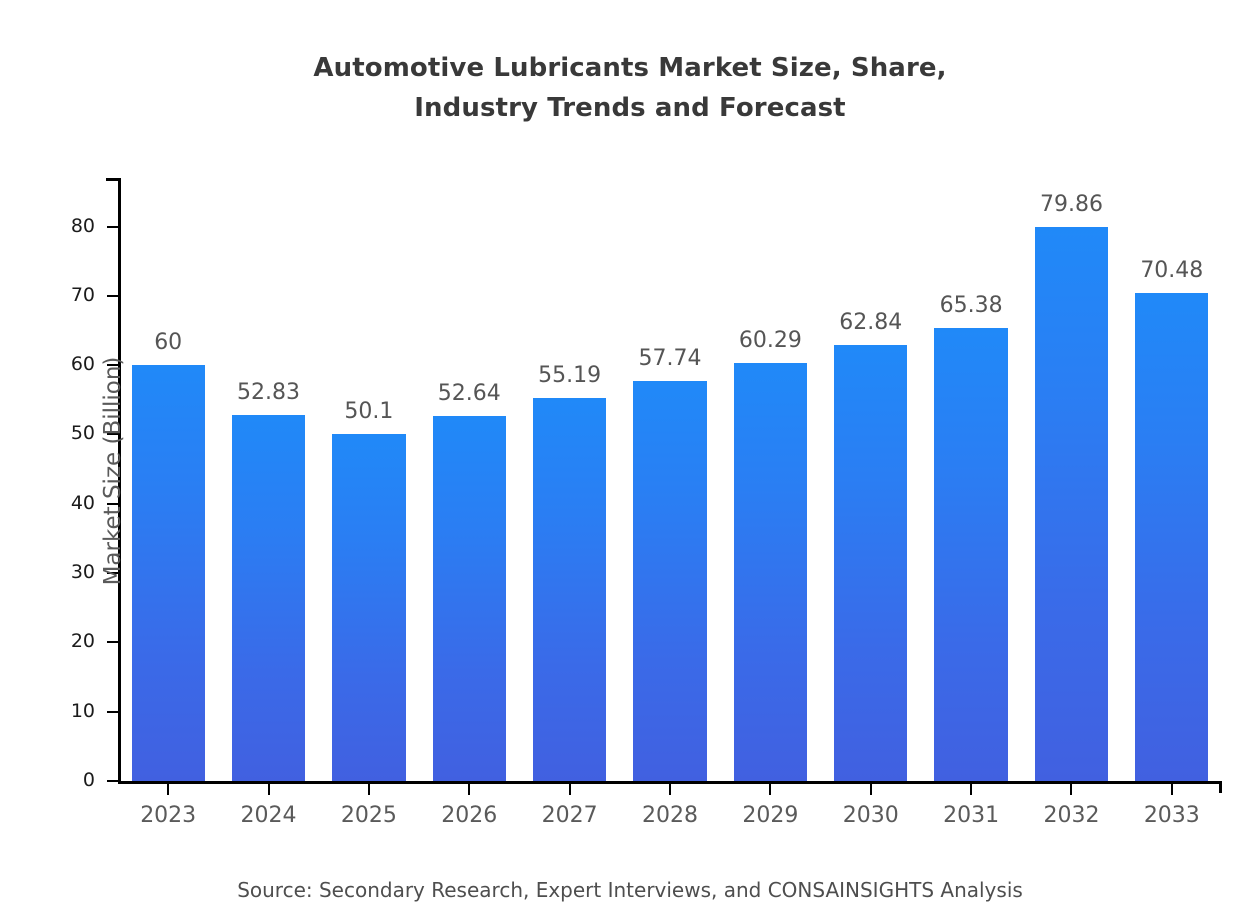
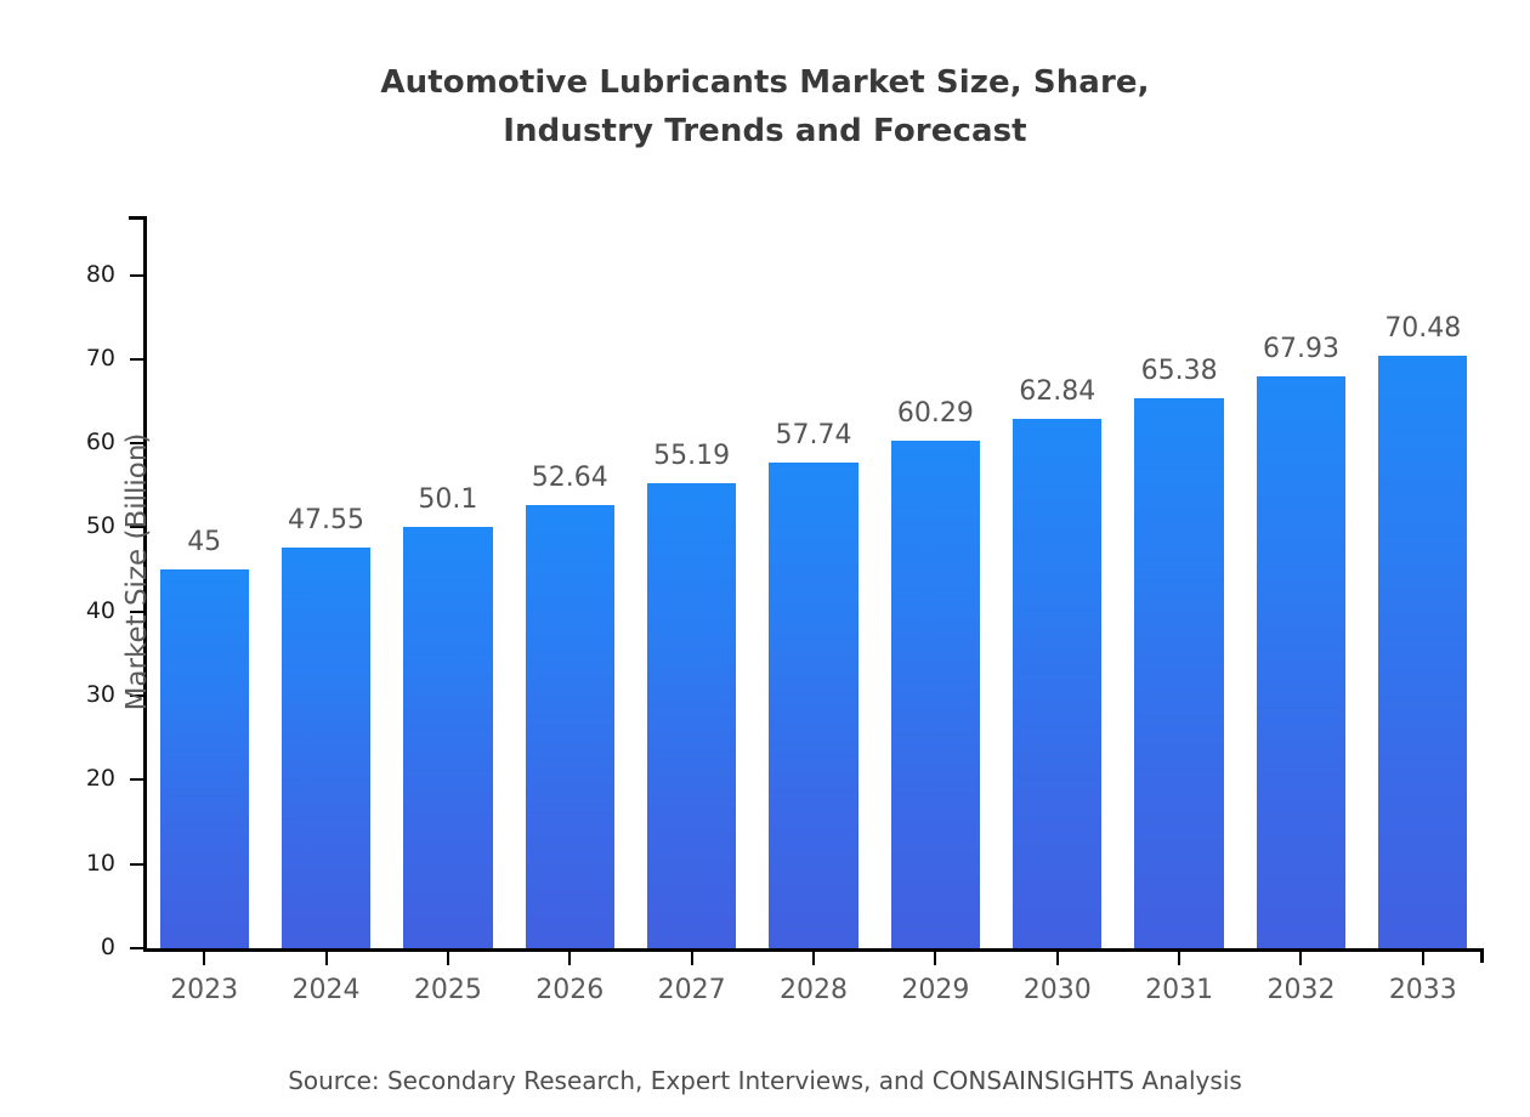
2023: 60 -> 45
2024: 52.83 -> 47.55
2032: 79.86 -> 67.93
